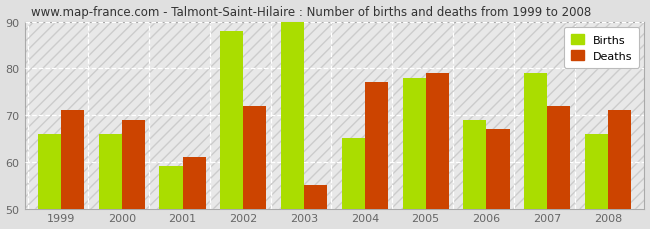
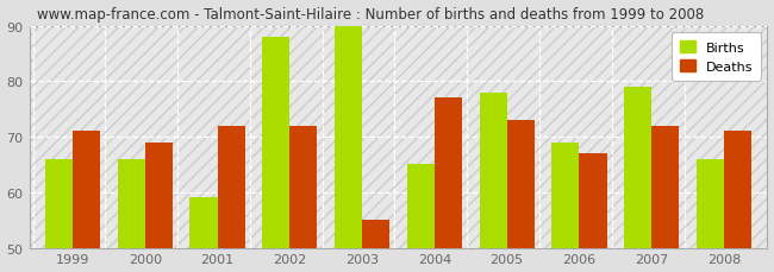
Deaths/2001: 61 -> 72
Deaths/2005: 79 -> 73
